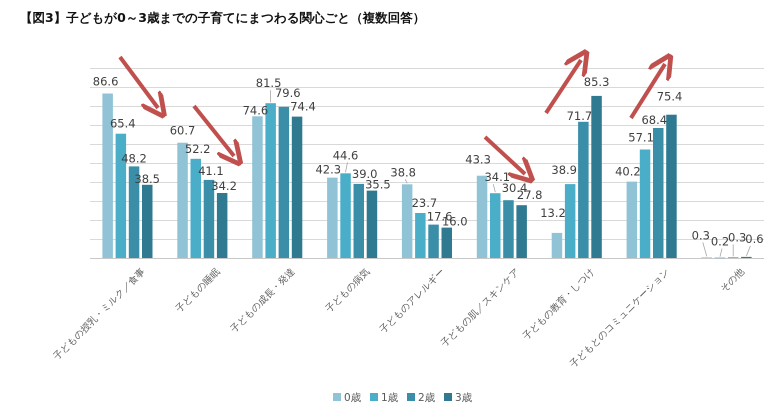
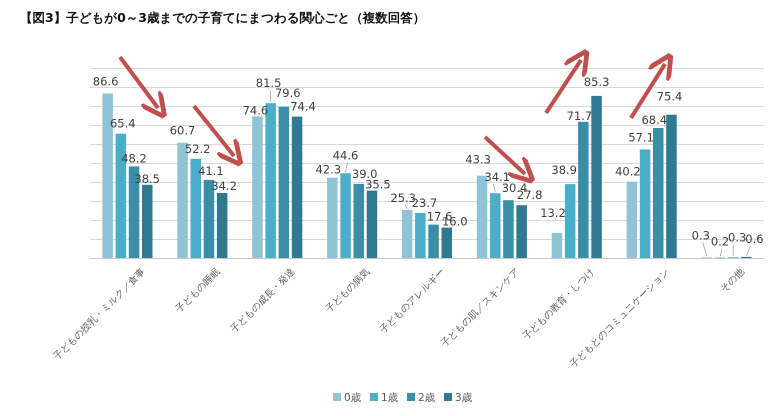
0歳/子どものアレルギー: 38.8 -> 25.3
